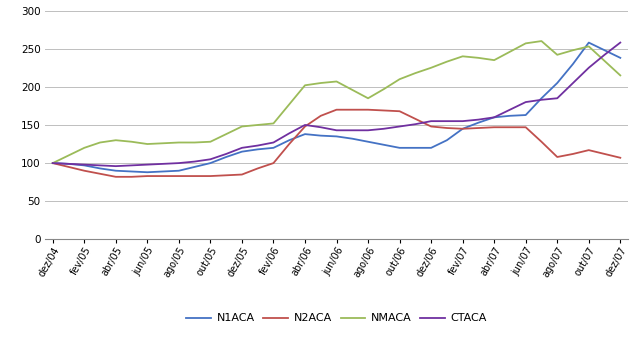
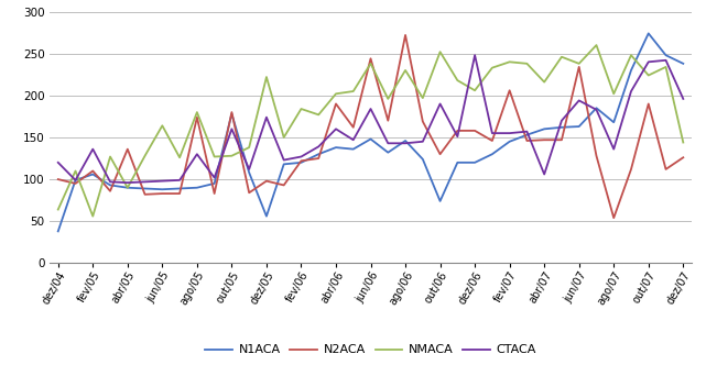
N1ACA/dez/04: 100 -> 38
NMACA/dez/04: 100 -> 64
CTACA/dez/04: 100 -> 120
N1ACA/fev/05: 97 -> 106
N2ACA/fev/05: 90 -> 110
NMACA/fev/05: 120 -> 56
CTACA/fev/05: 98 -> 136
N2ACA/abr/05: 82 -> 136
NMACA/abr/05: 130 -> 90
NMACA/jun/05: 125 -> 164
N2ACA/ago/05: 83 -> 174
NMACA/ago/05: 127 -> 180
CTACA/ago/05: 100 -> 130
N1ACA/out/05: 100 -> 178
N2ACA/out/05: 83 -> 180
CTACA/out/05: 105 -> 160
N1ACA/dez/05: 115 -> 56
N2ACA/dez/05: 85 -> 98
NMACA/dez/05: 148 -> 222
CTACA/dez/05: 120 -> 174
N2ACA/fev/06: 100 -> 122
NMACA/fev/06: 152 -> 184
N2ACA/abr/06: 148 -> 190
CTACA/abr/06: 150 -> 160
N1ACA/jun/06: 135 -> 148
N2ACA/jun/06: 170 -> 244
NMACA/jun/06: 207 -> 238
CTACA/jun/06: 143 -> 184
N1ACA/ago/06: 128 -> 146
N2ACA/ago/06: 170 -> 272
NMACA/ago/06: 185 -> 230
N1ACA/out/06: 120 -> 74
N2ACA/out/06: 168 -> 130
NMACA/out/06: 210 -> 252
CTACA/out/06: 148 -> 190
N2ACA/dez/06: 148 -> 158
NMACA/dez/06: 225 -> 206
CTACA/dez/06: 155 -> 248
N2ACA/fev/07: 145 -> 206
NMACA/abr/07: 235 -> 216
CTACA/abr/07: 160 -> 106
N2ACA/jun/07: 147 -> 234
NMACA/jun/07: 257 -> 238
CTACA/jun/07: 180 -> 194
N1ACA/ago/07: 205 -> 168
N2ACA/ago/07: 108 -> 54
NMACA/ago/07: 242 -> 202
CTACA/ago/07: 185 -> 136
N1ACA/out/07: 258 -> 274
N2ACA/out/07: 117 -> 190
NMACA/out/07: 253 -> 224
CTACA/out/07: 225 -> 240
N2ACA/dez/07: 107 -> 126
NMACA/dez/07: 215 -> 144
CTACA/dez/07: 258 -> 196
